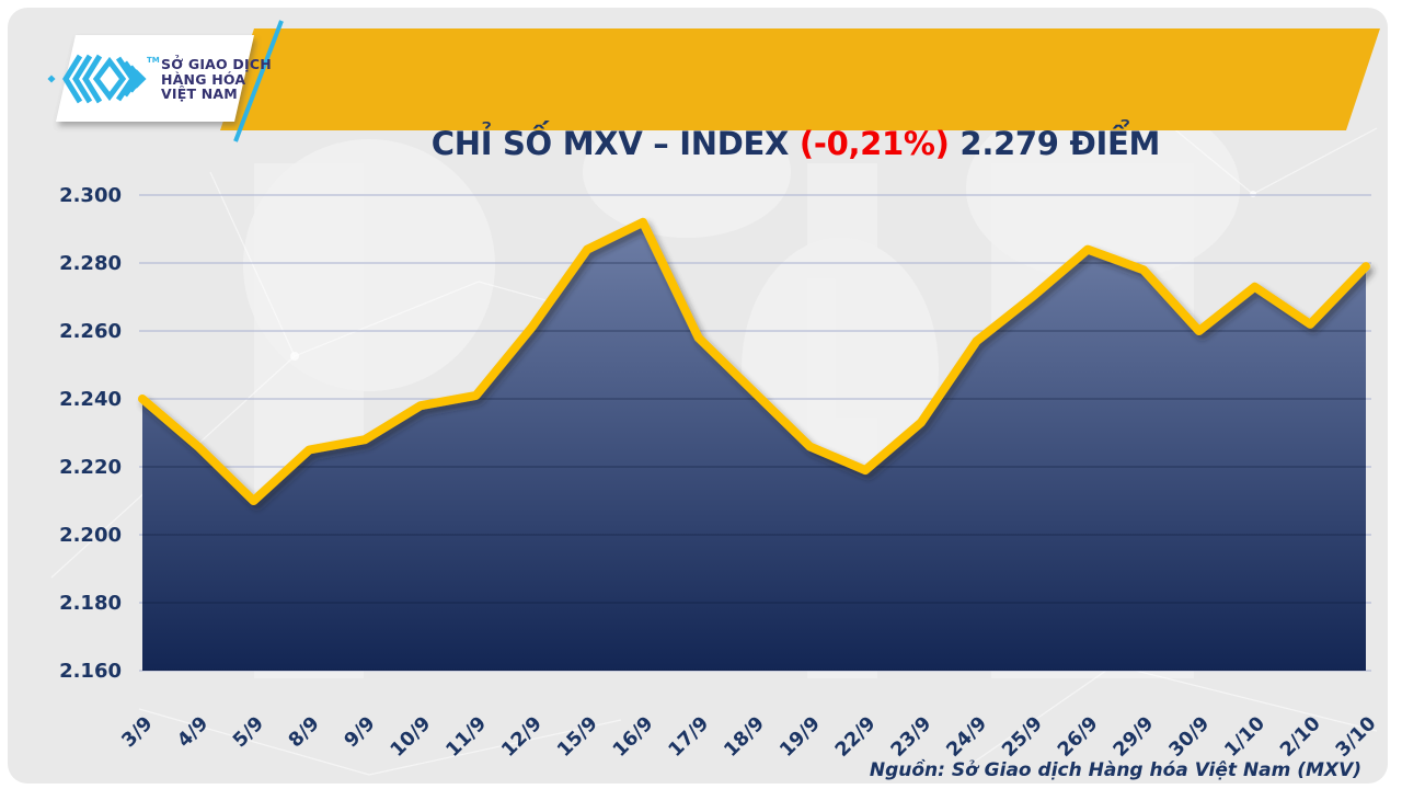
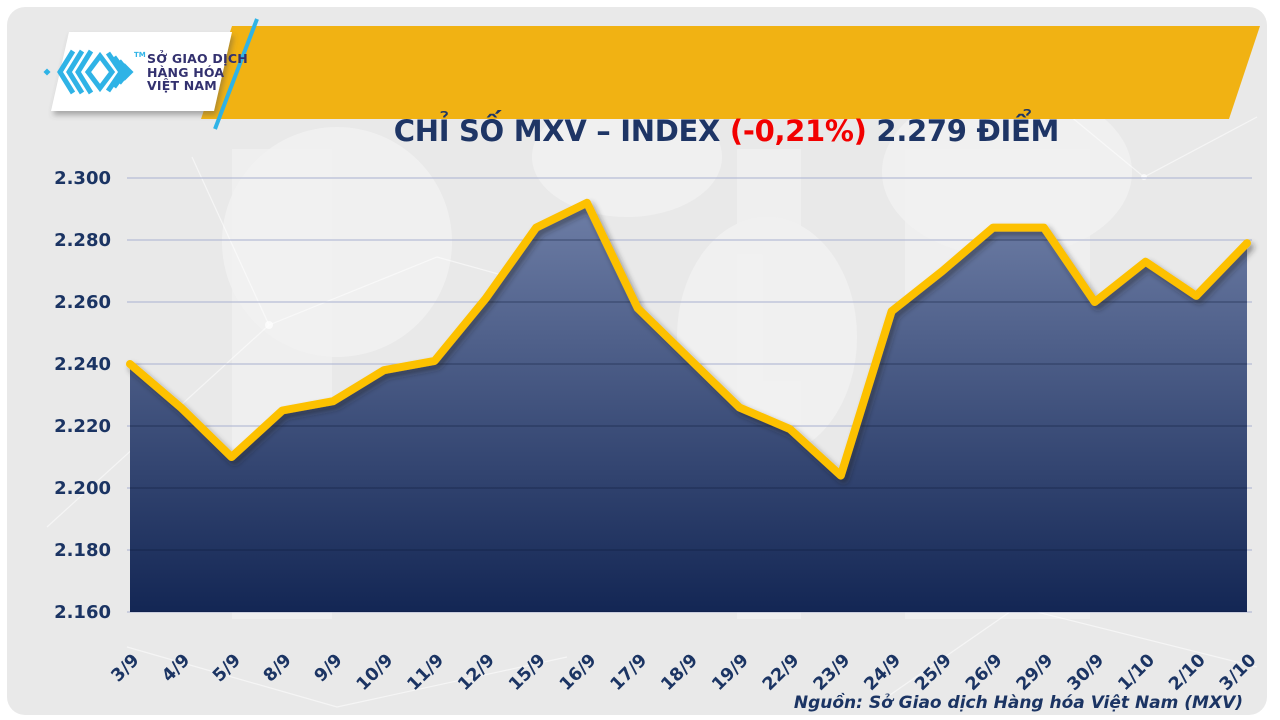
23/9: 2233 -> 2204
29/9: 2278 -> 2284
